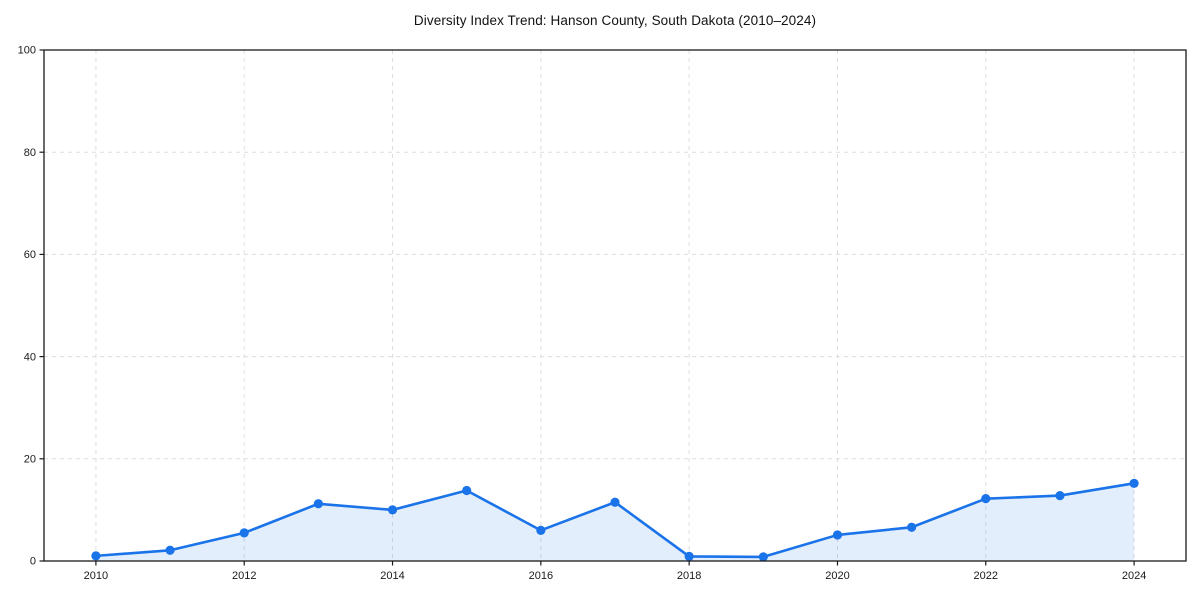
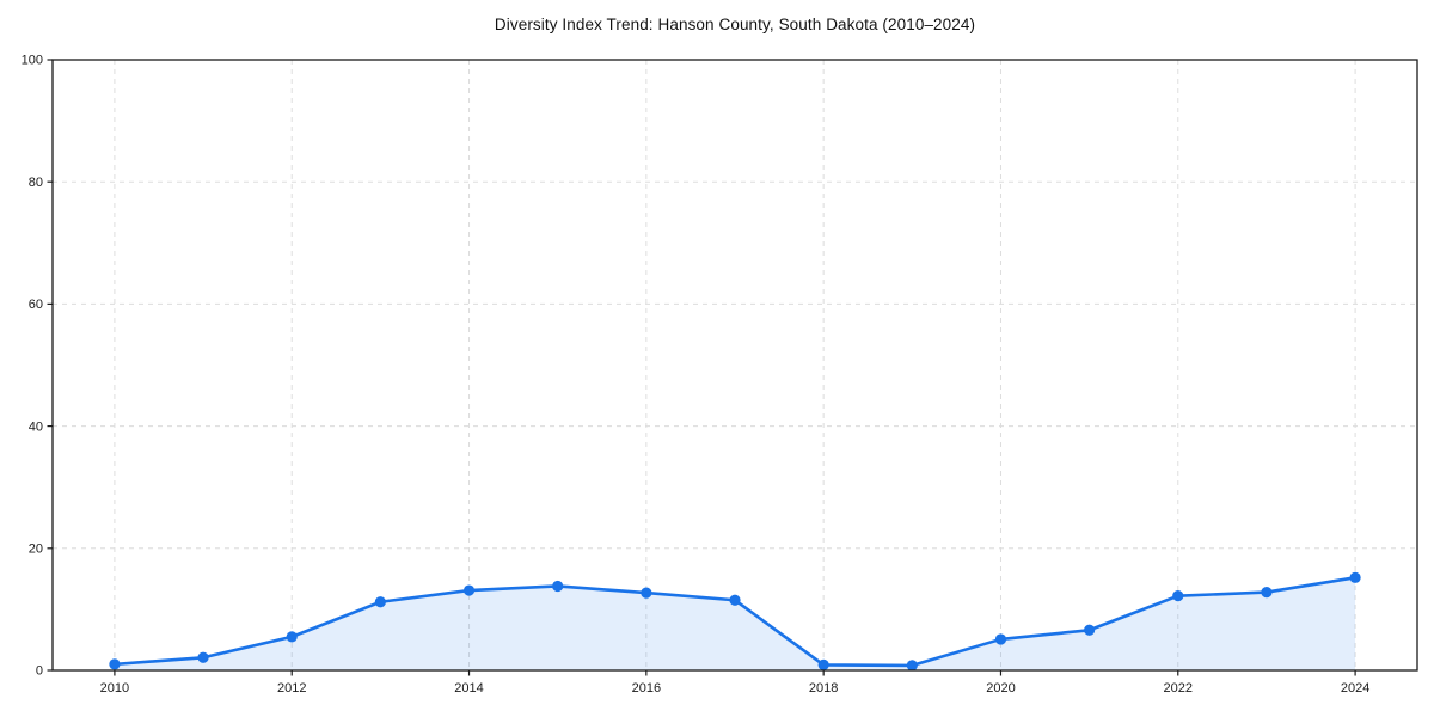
2014: 10 -> 13
2016: 6 -> 13
